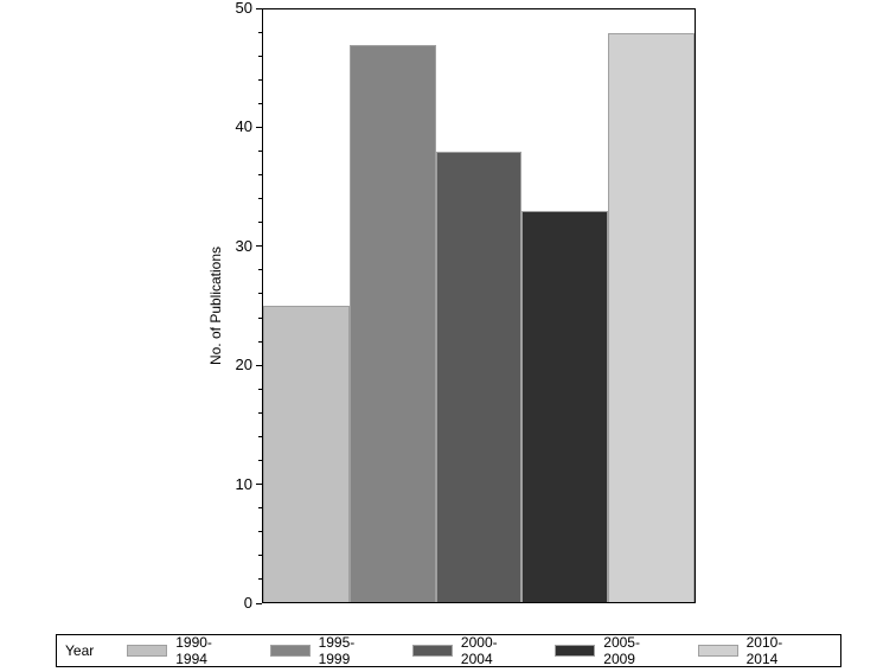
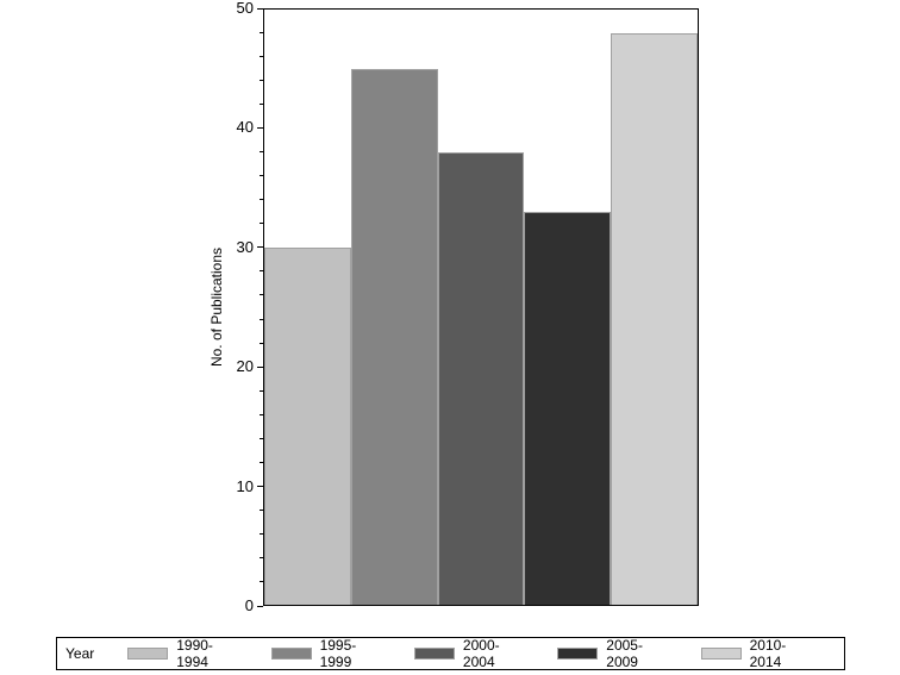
1990-1994: 25 -> 30
1995-1999: 47 -> 45
